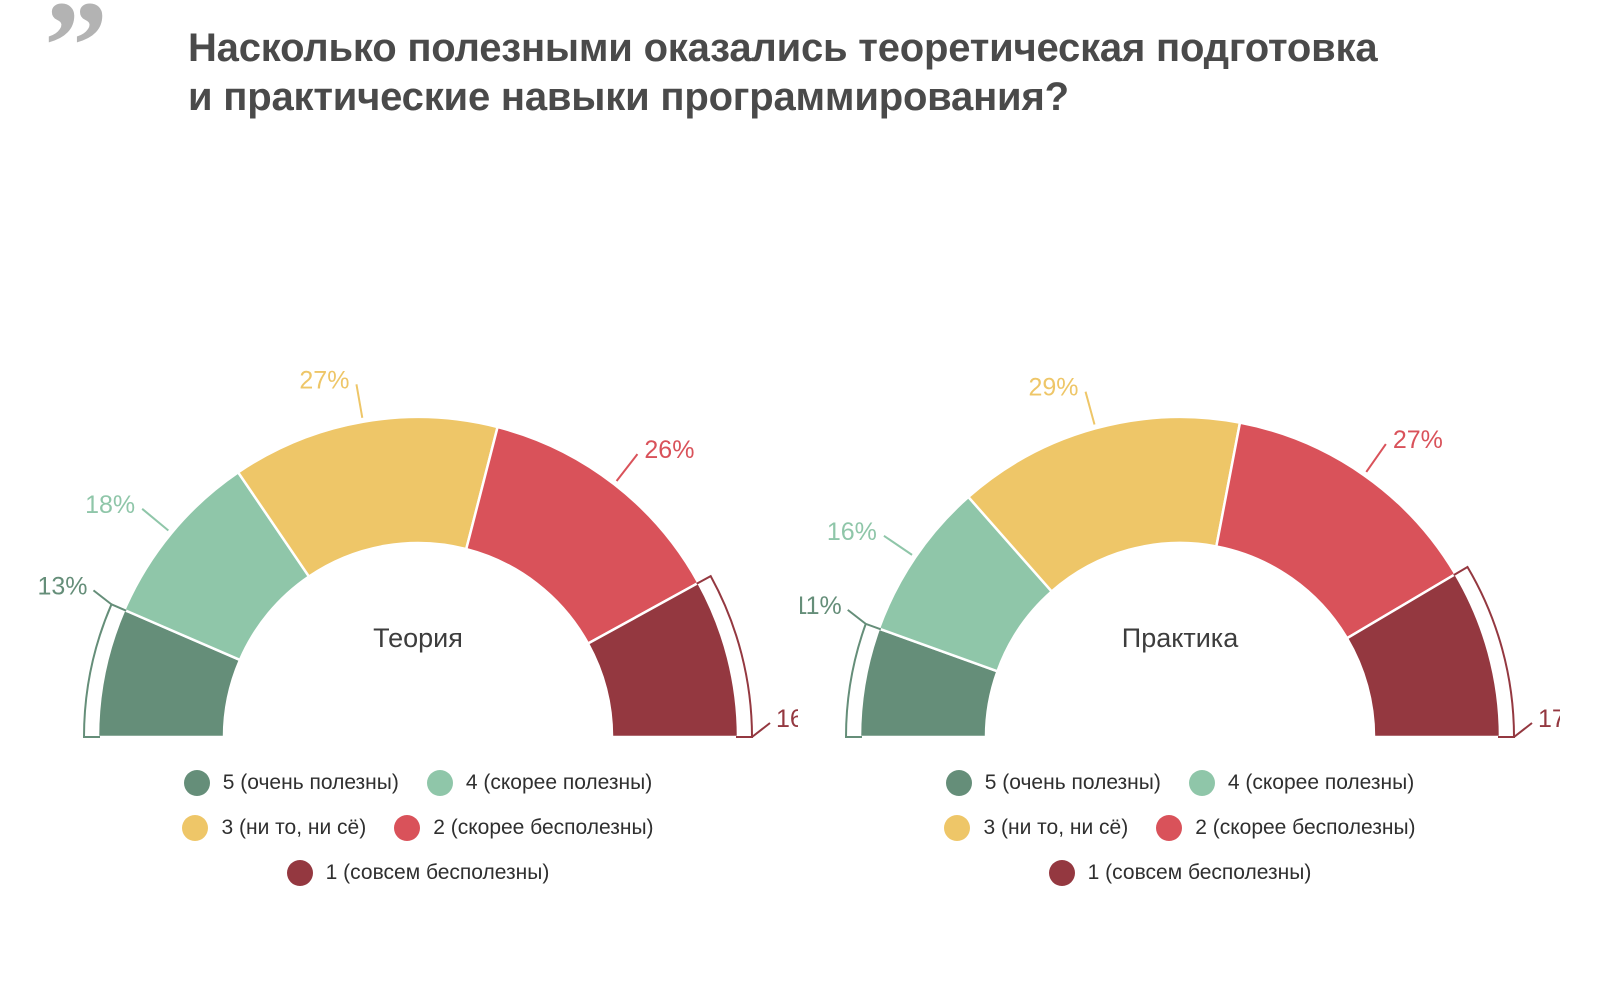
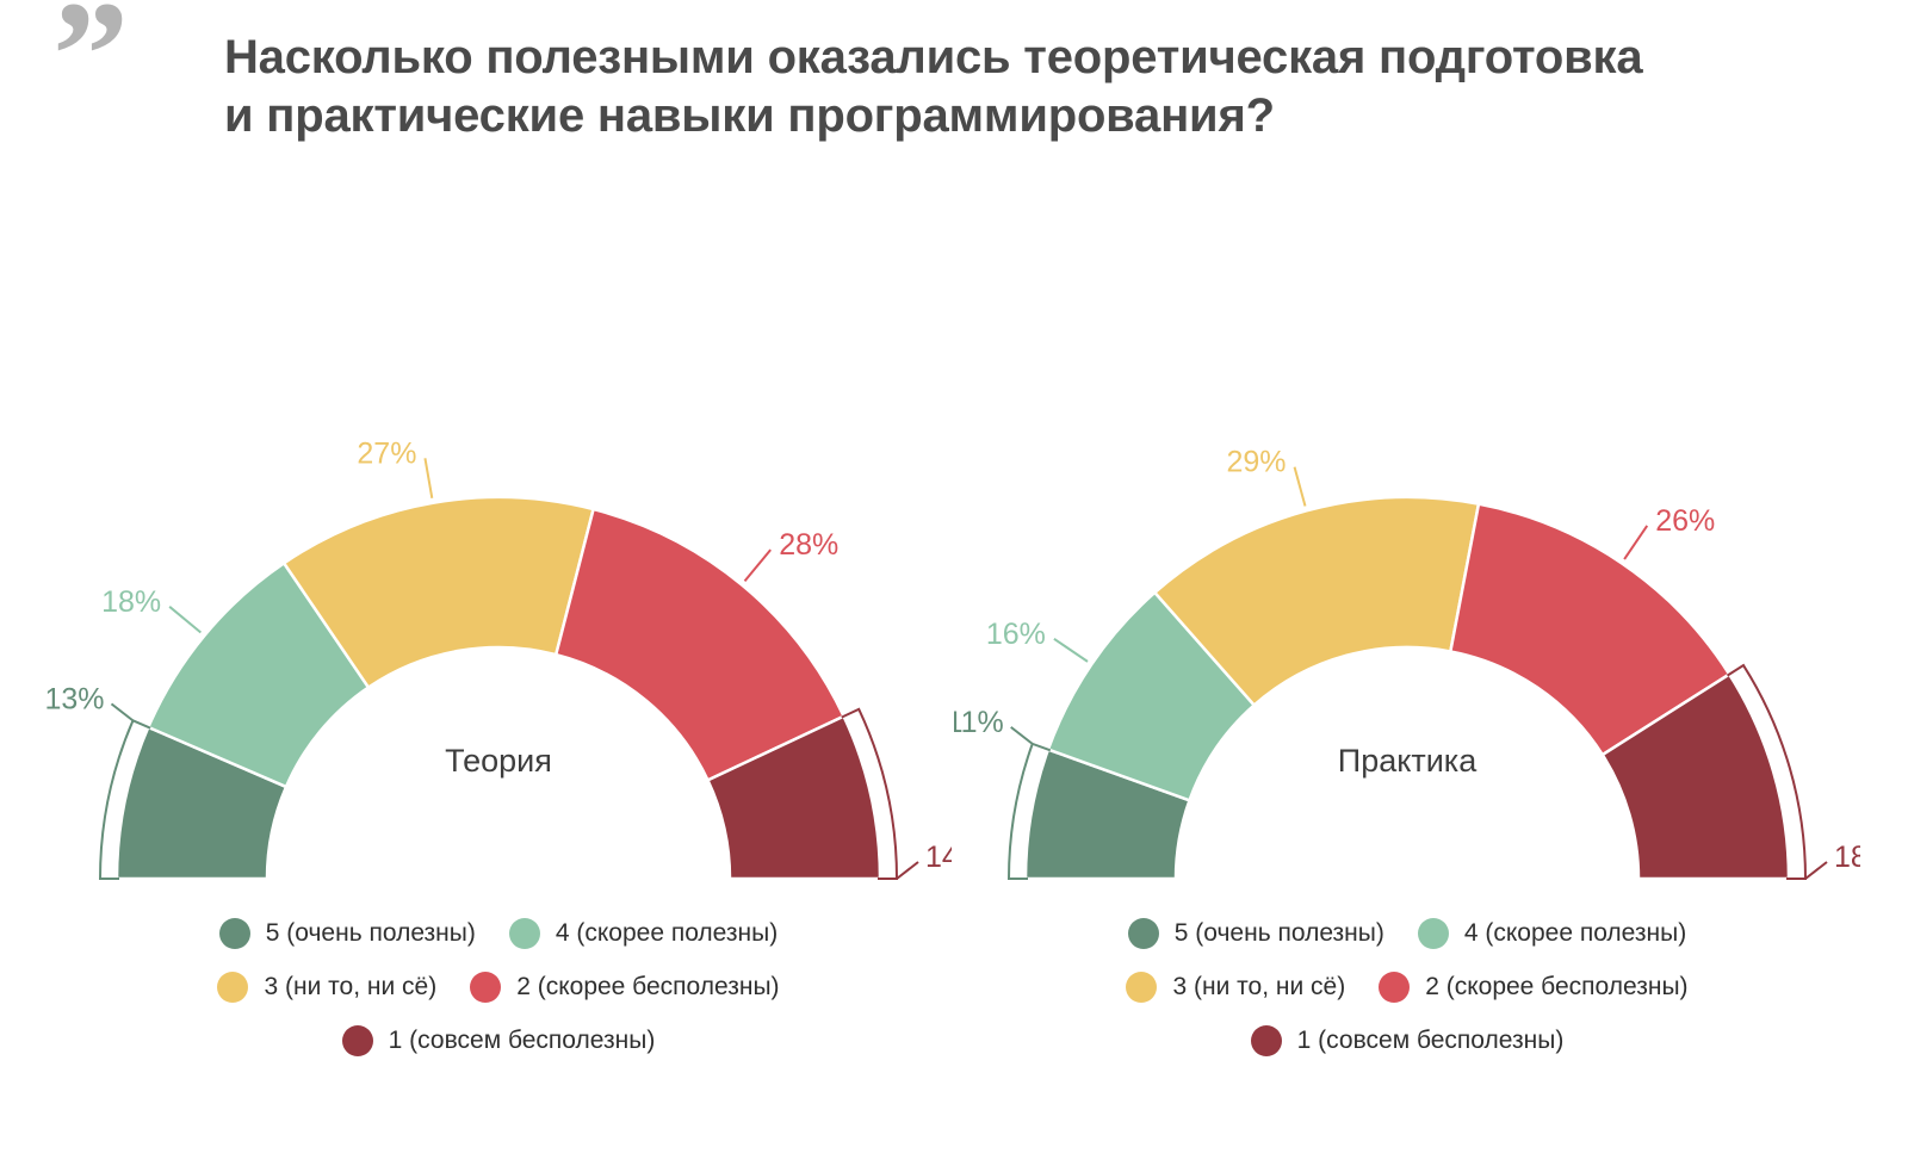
Теория/2 (скорее бесполезны): 26% -> 28%
Теория/1 (совсем бесполезны): 16% -> 14%
Практика/2 (скорее бесполезны): 27% -> 26%
Практика/1 (совсем бесполезны): 17% -> 18%
